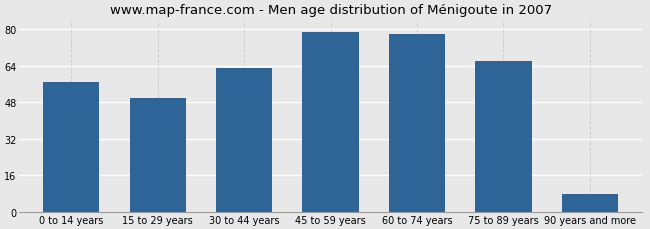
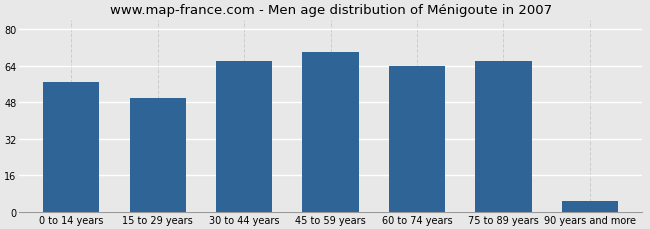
30 to 44 years: 63 -> 66
45 to 59 years: 79 -> 70
60 to 74 years: 78 -> 64
90 years and more: 8 -> 5
